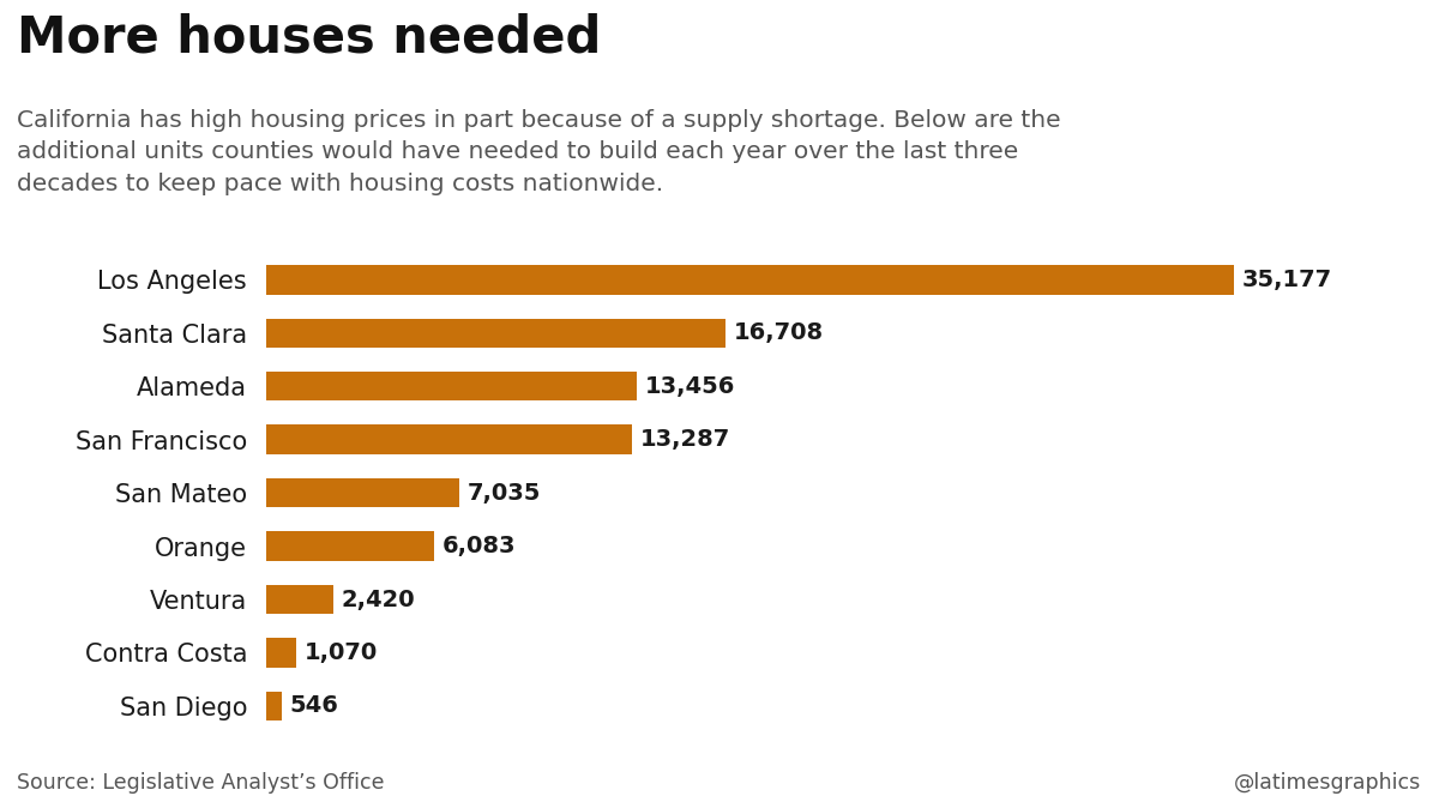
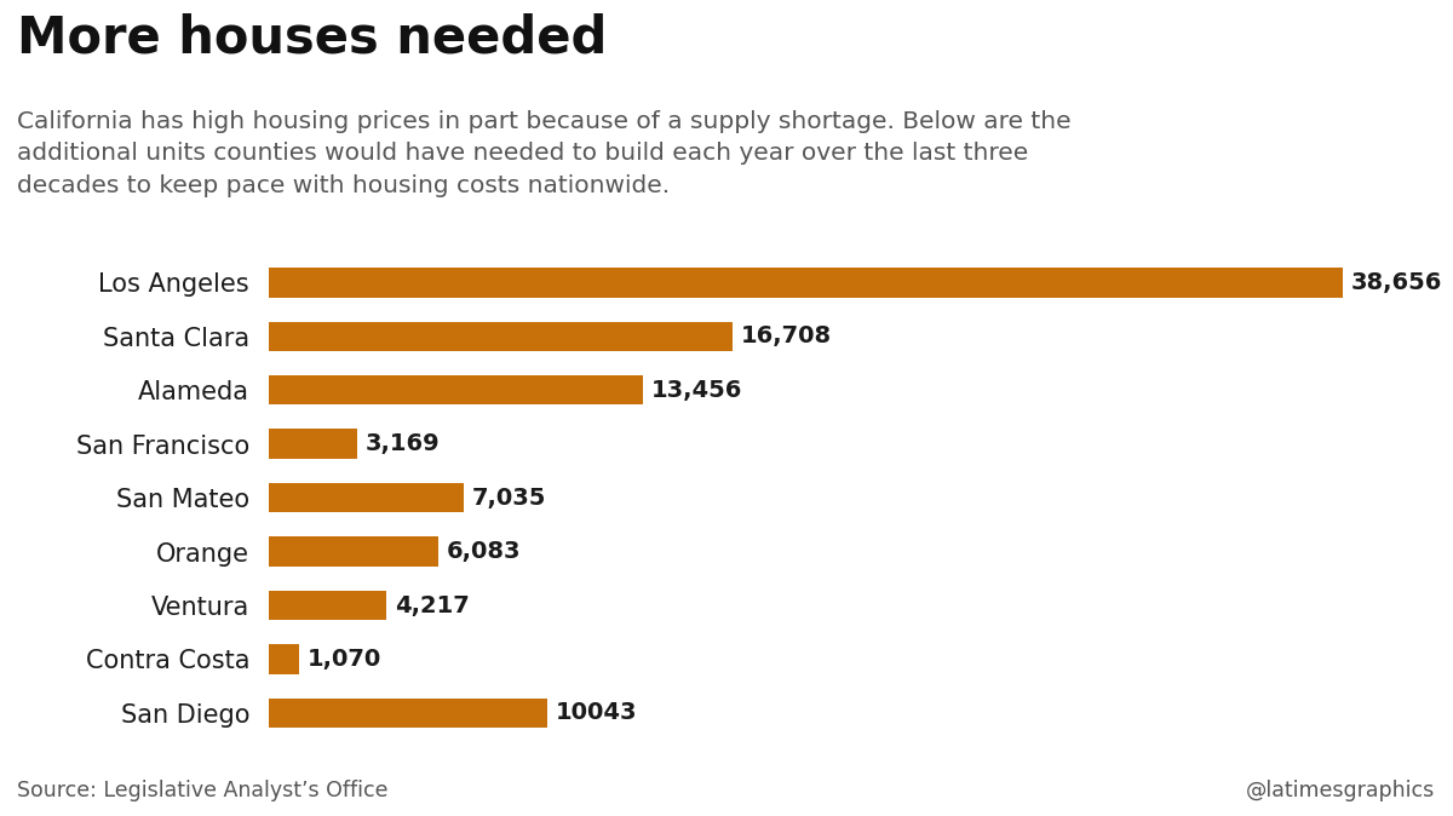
Los Angeles: 35,177 -> 38,656
San Francisco: 13,287 -> 3,169
Ventura: 2,420 -> 4,217
San Diego: 546 -> 10043
